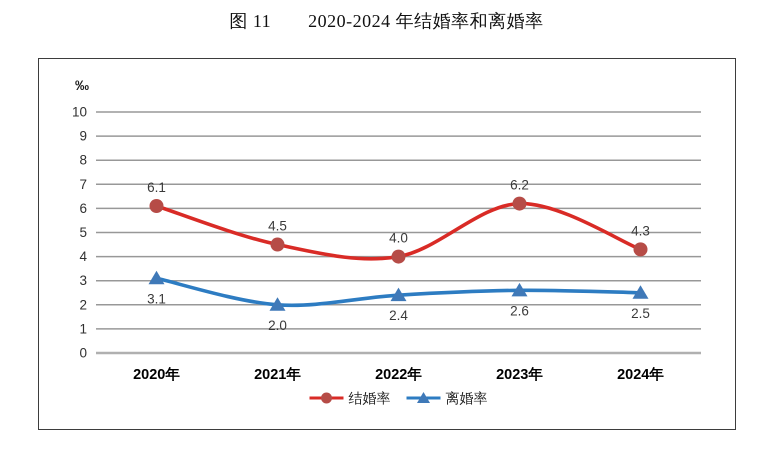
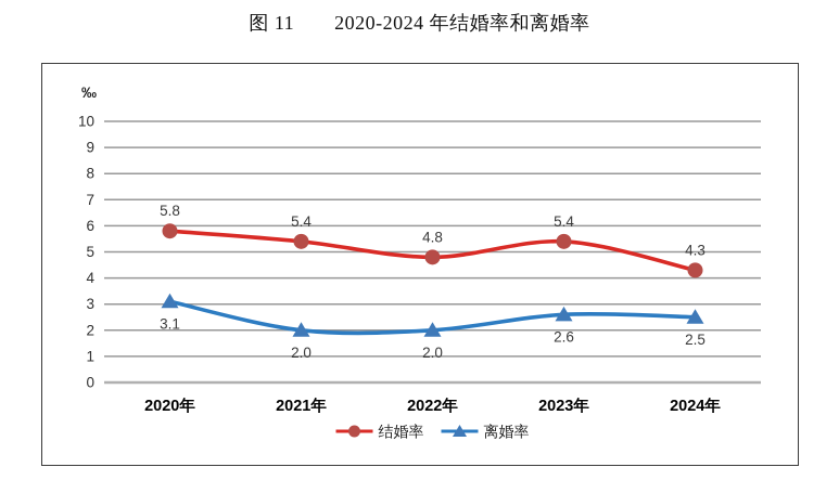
结婚率/2020年: 6.1 -> 5.8
结婚率/2021年: 4.5 -> 5.4
结婚率/2022年: 4.0 -> 4.8
离婚率/2022年: 2.4 -> 2.0
结婚率/2023年: 6.2 -> 5.4
